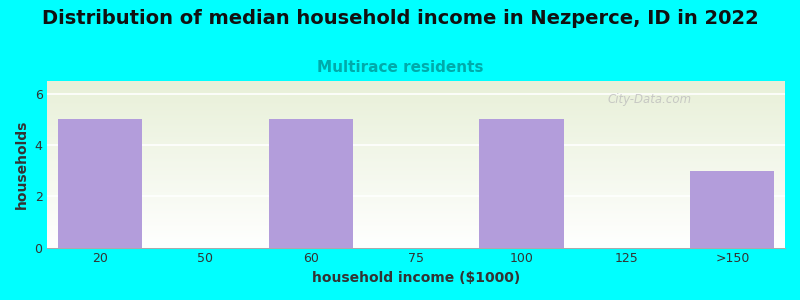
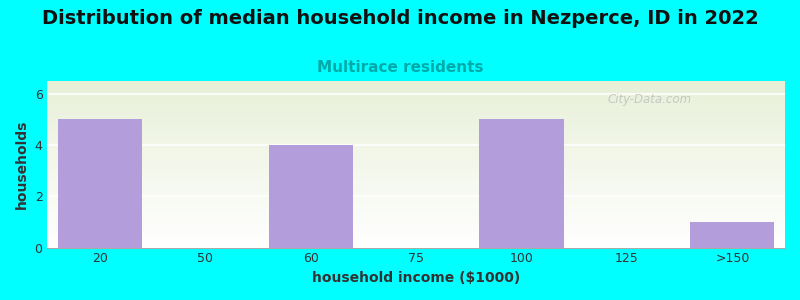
60: 5 -> 4
>150: 3 -> 1
